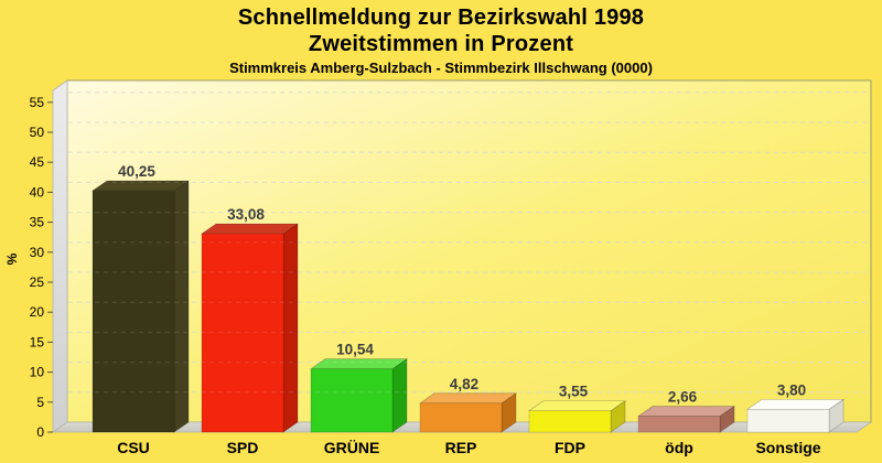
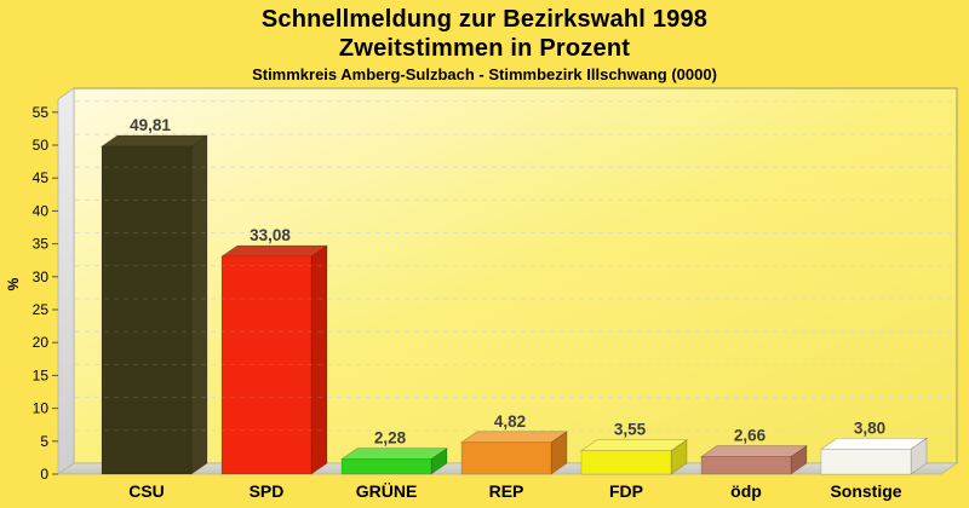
CSU: 40,25 -> 49,81
GRÜNE: 10,54 -> 2,28
